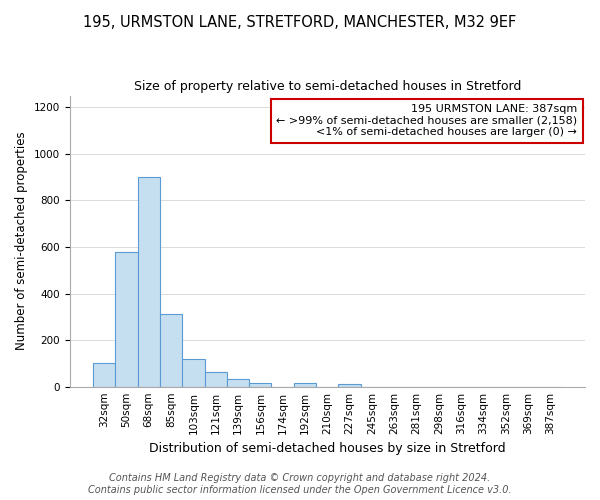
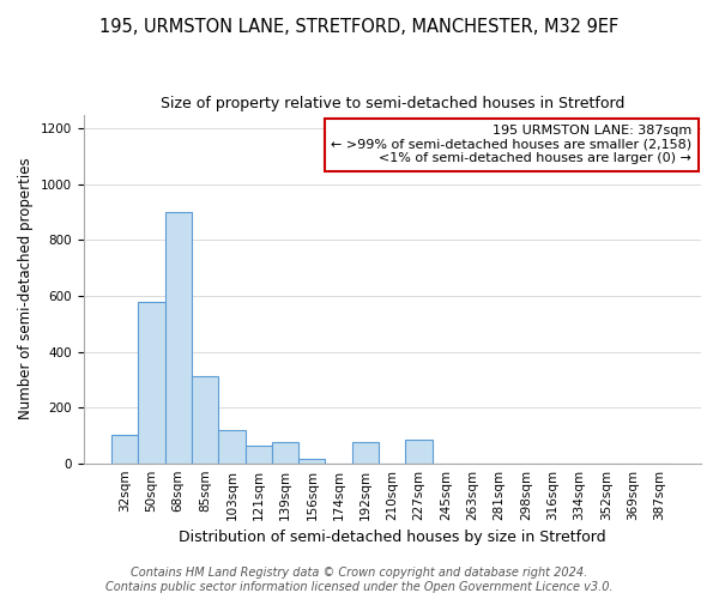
139sqm: 35 -> 75
192sqm: 15 -> 75
227sqm: 10 -> 85
